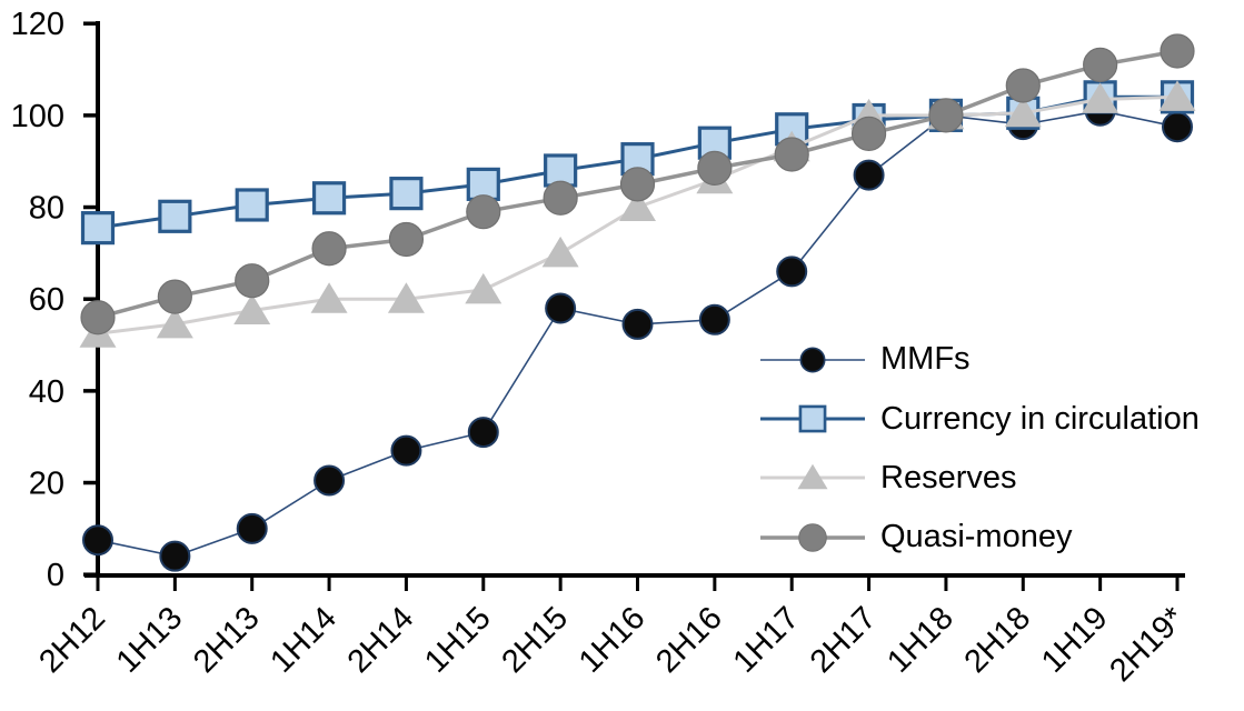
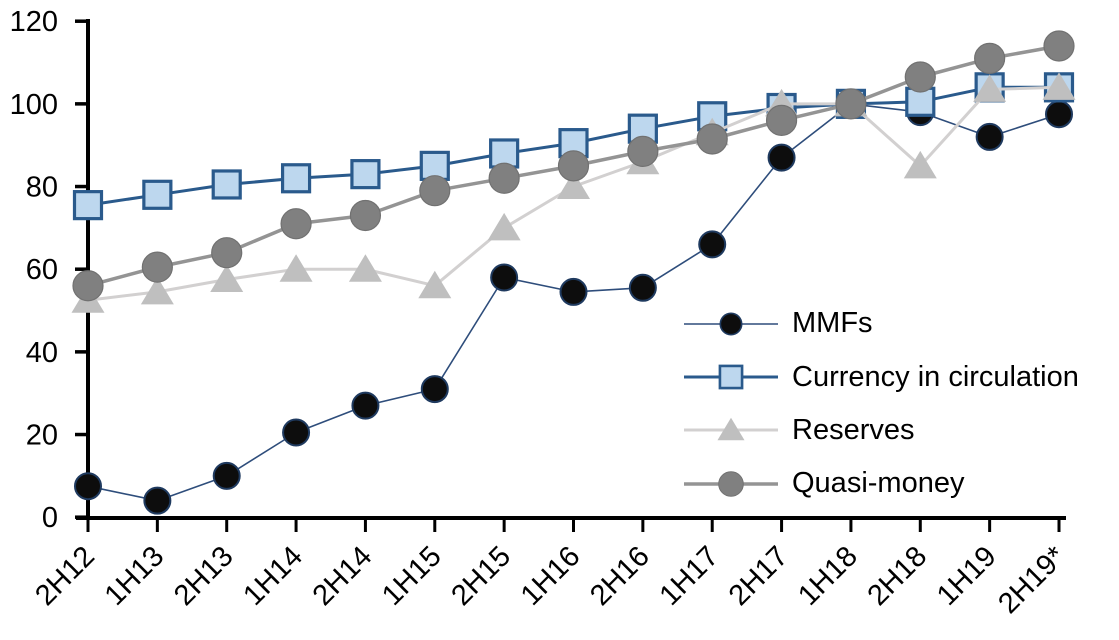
Reserves/1H15: 62 -> 56
Reserves/2H18: 100 -> 85
MMFs/1H19: 101 -> 92
